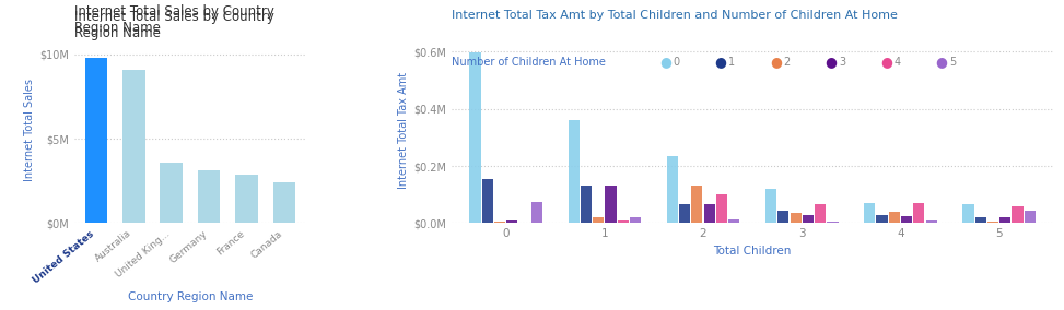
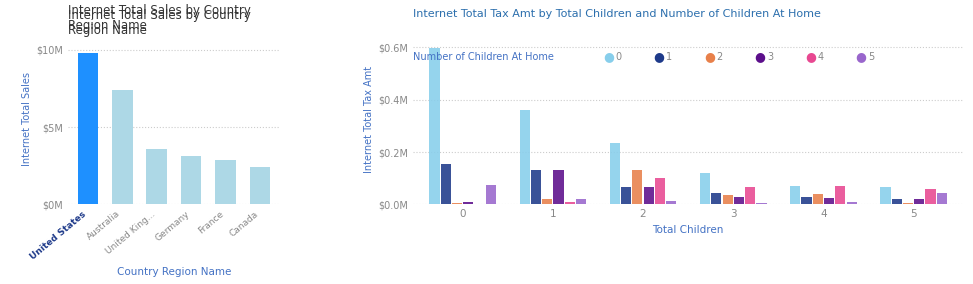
Australia: $9.1M -> $7.4M
